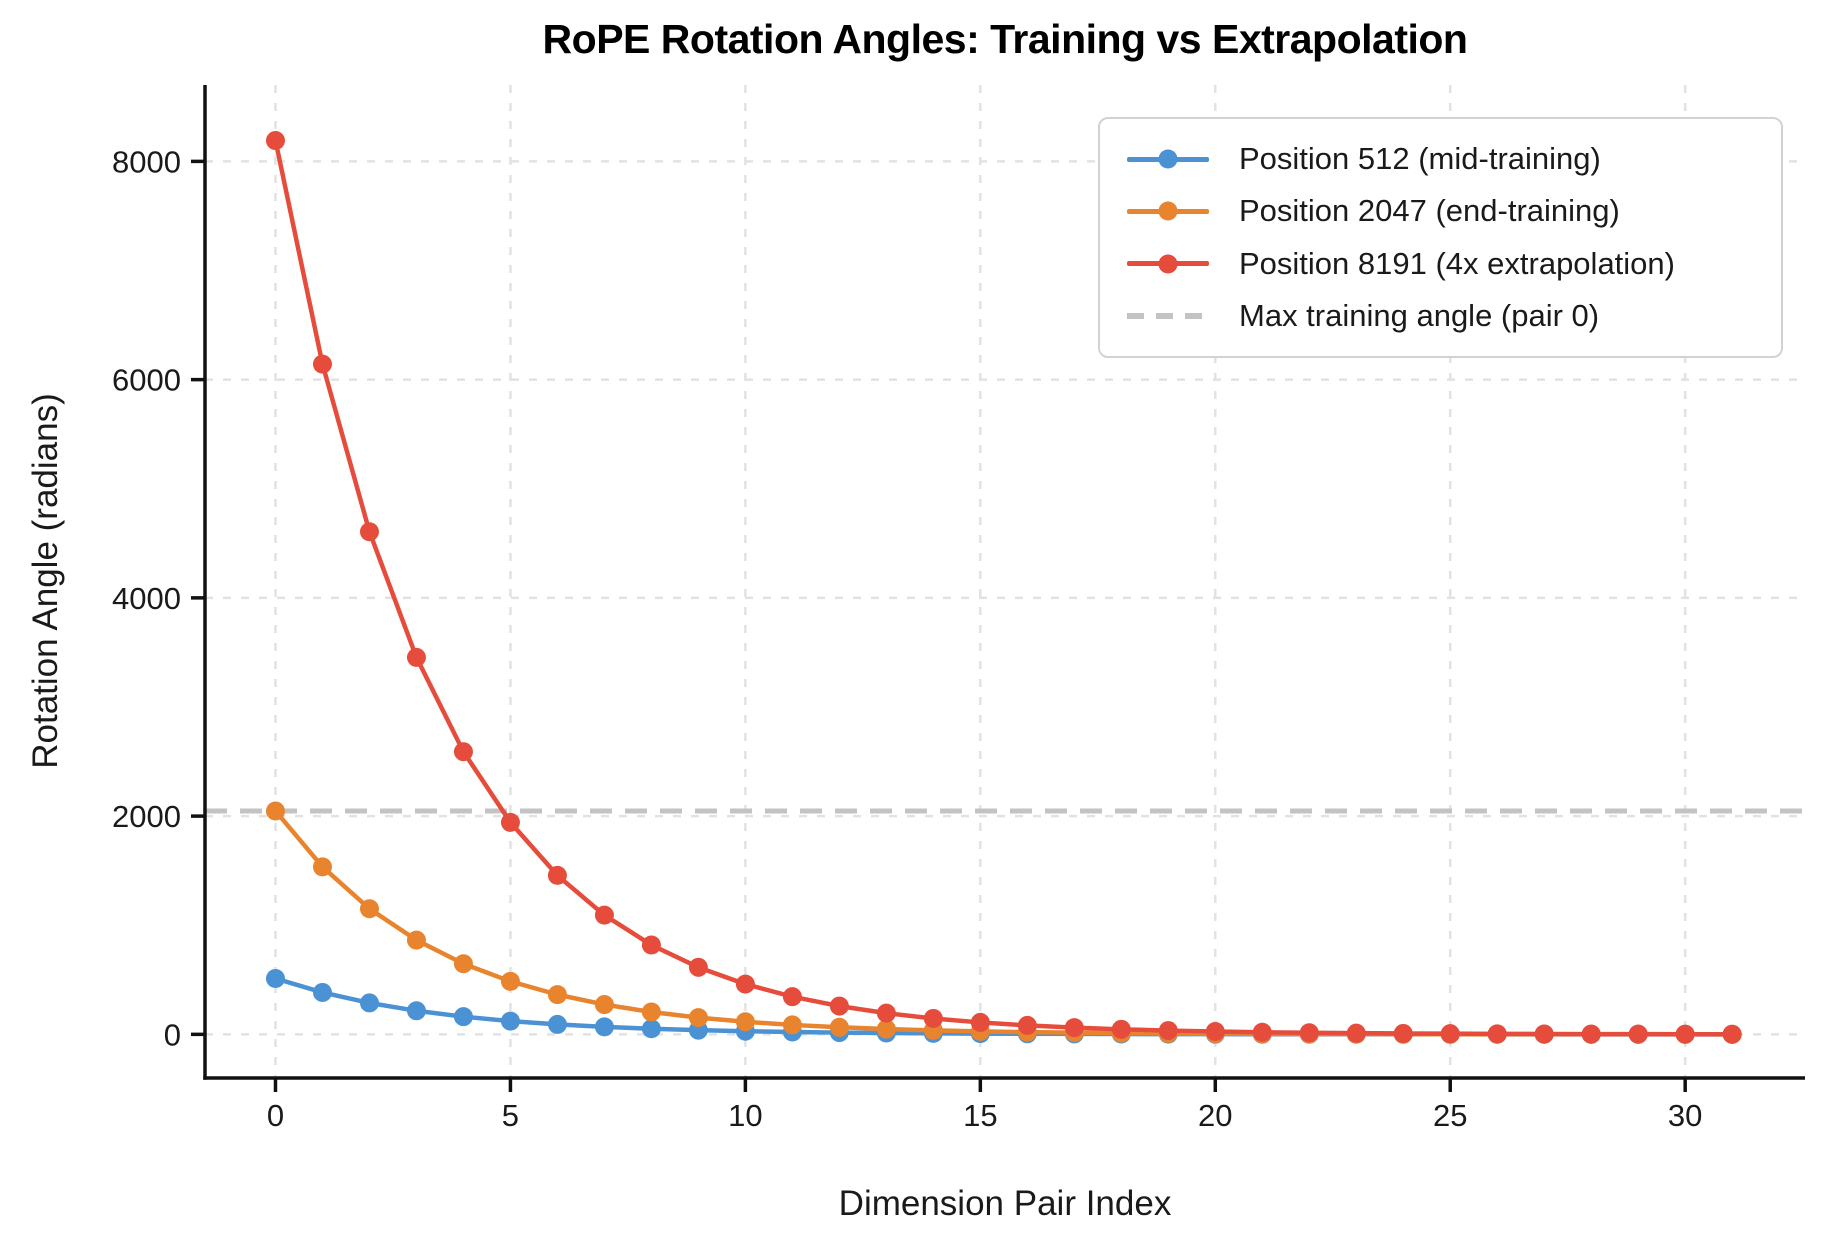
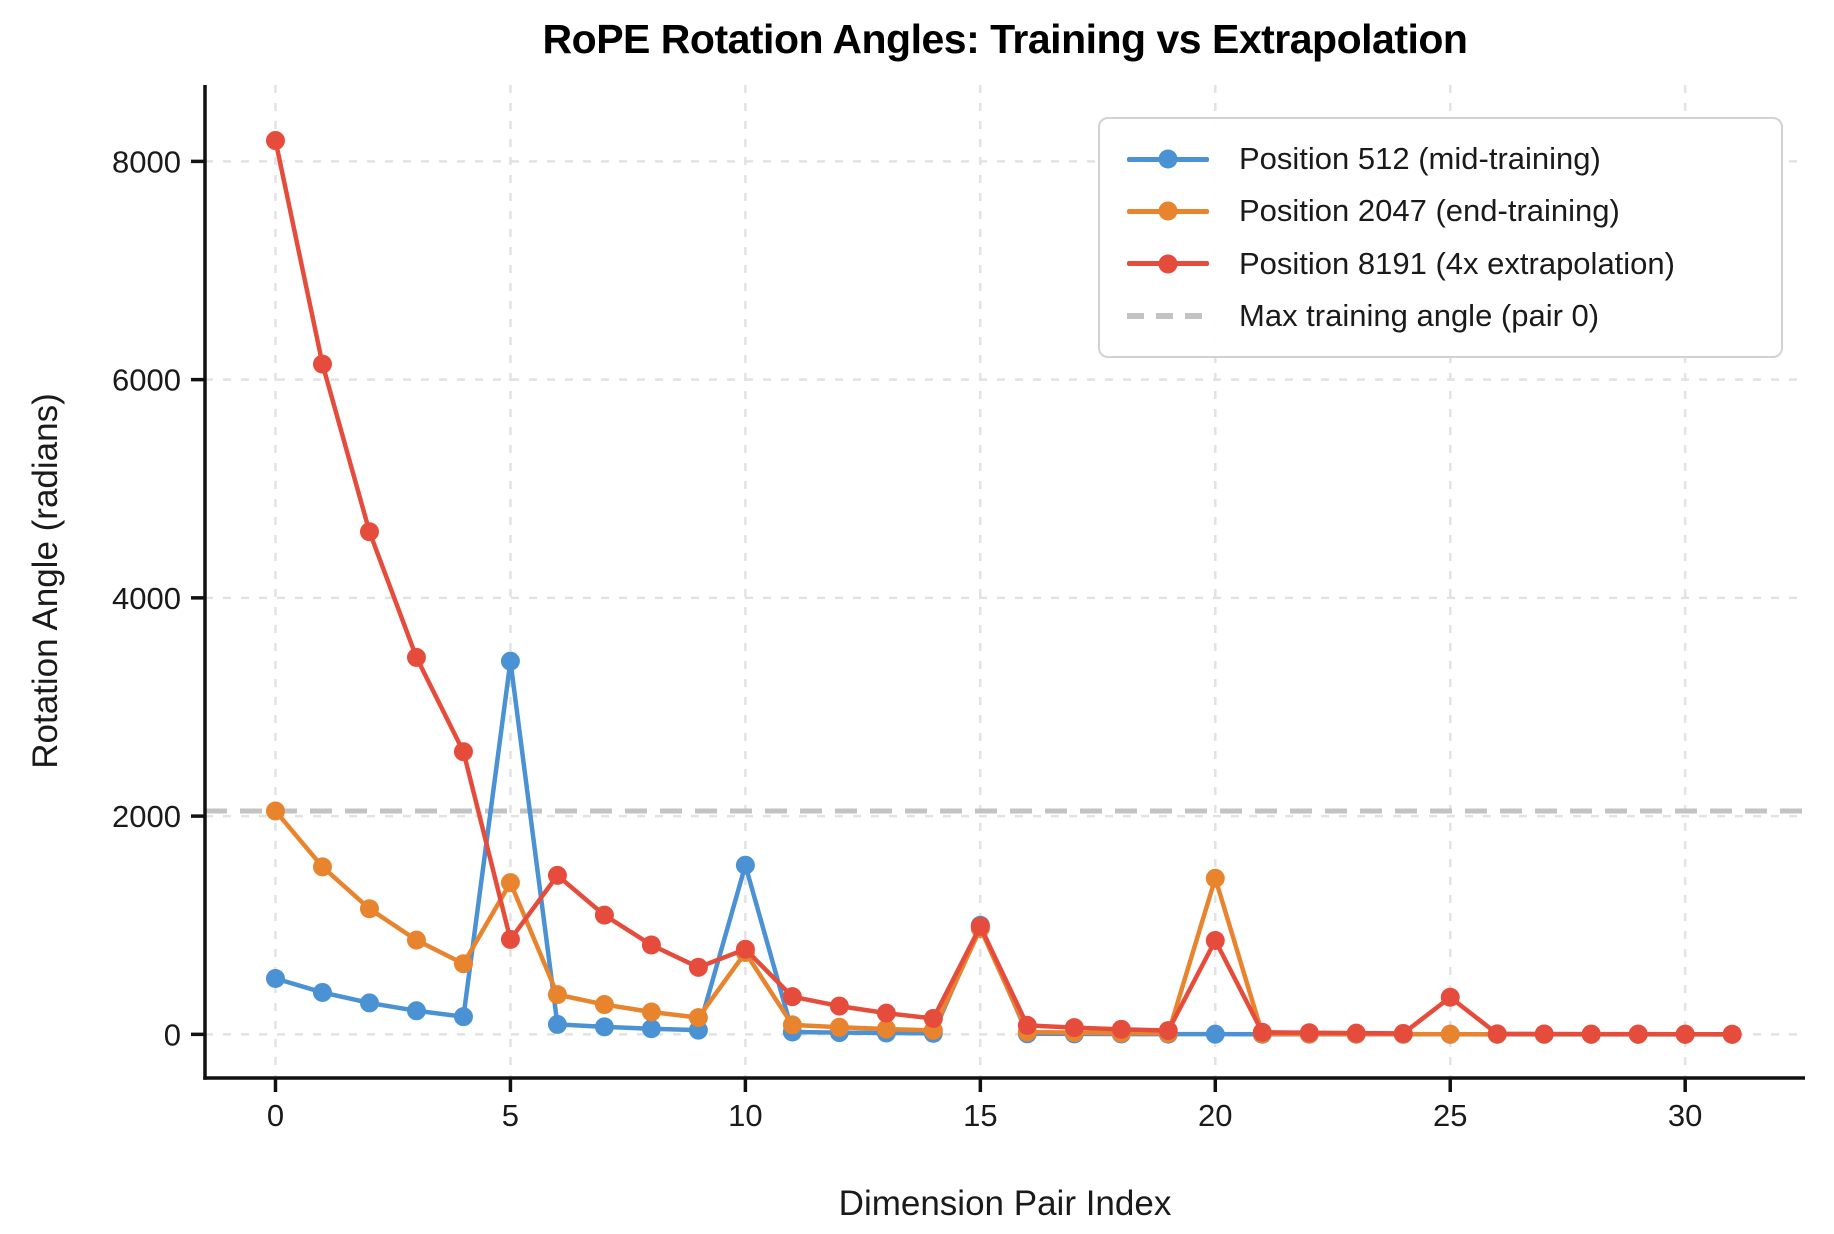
Position 512 (mid-training)/5: 120 -> 3420
Position 2047 (end-training)/5: 490 -> 1390
Position 8191 (4x extrapolation)/5: 1940 -> 870
Position 512 (mid-training)/10: 30 -> 1550
Position 2047 (end-training)/10: 120 -> 750
Position 8191 (4x extrapolation)/10: 460 -> 780
Position 512 (mid-training)/15: 10 -> 1000
Position 2047 (end-training)/15: 30 -> 970
Position 8191 (4x extrapolation)/15: 110 -> 990
Position 2047 (end-training)/20: 10 -> 1430
Position 8191 (4x extrapolation)/20: 30 -> 860
Position 8191 (4x extrapolation)/25: 10 -> 340
